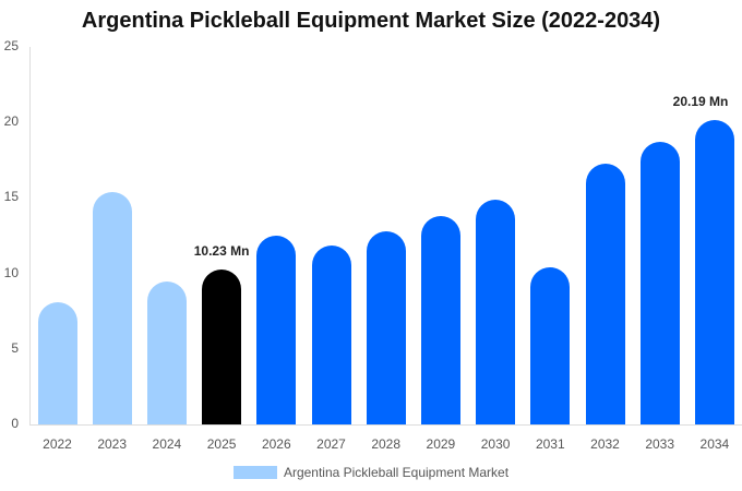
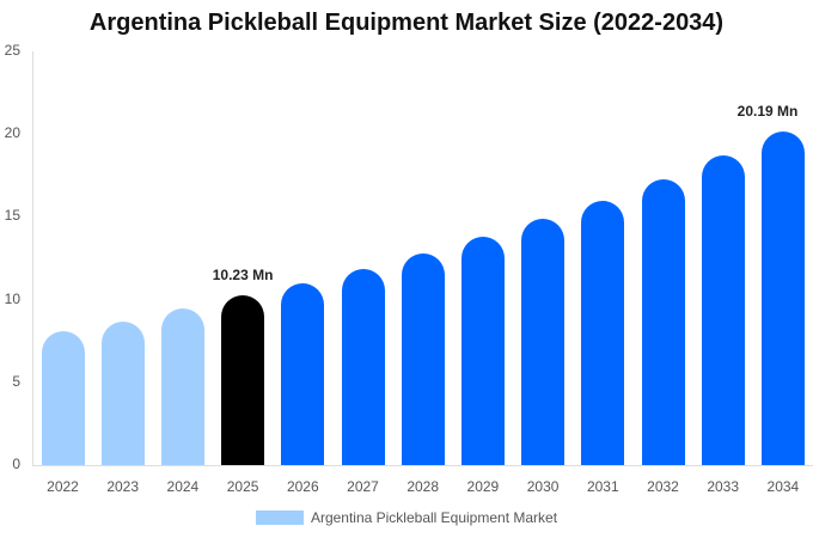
2023: 15.4 -> 8.7
2026: 12.5 -> 11.0
2031: 10.4 -> 16.0
